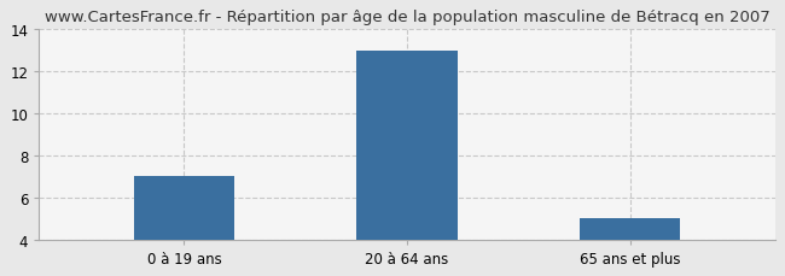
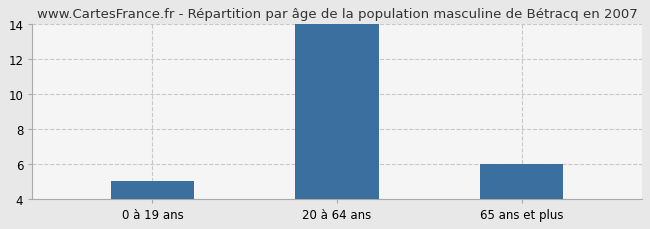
0 à 19 ans: 7 -> 5
20 à 64 ans: 13 -> 14
65 ans et plus: 5 -> 6
